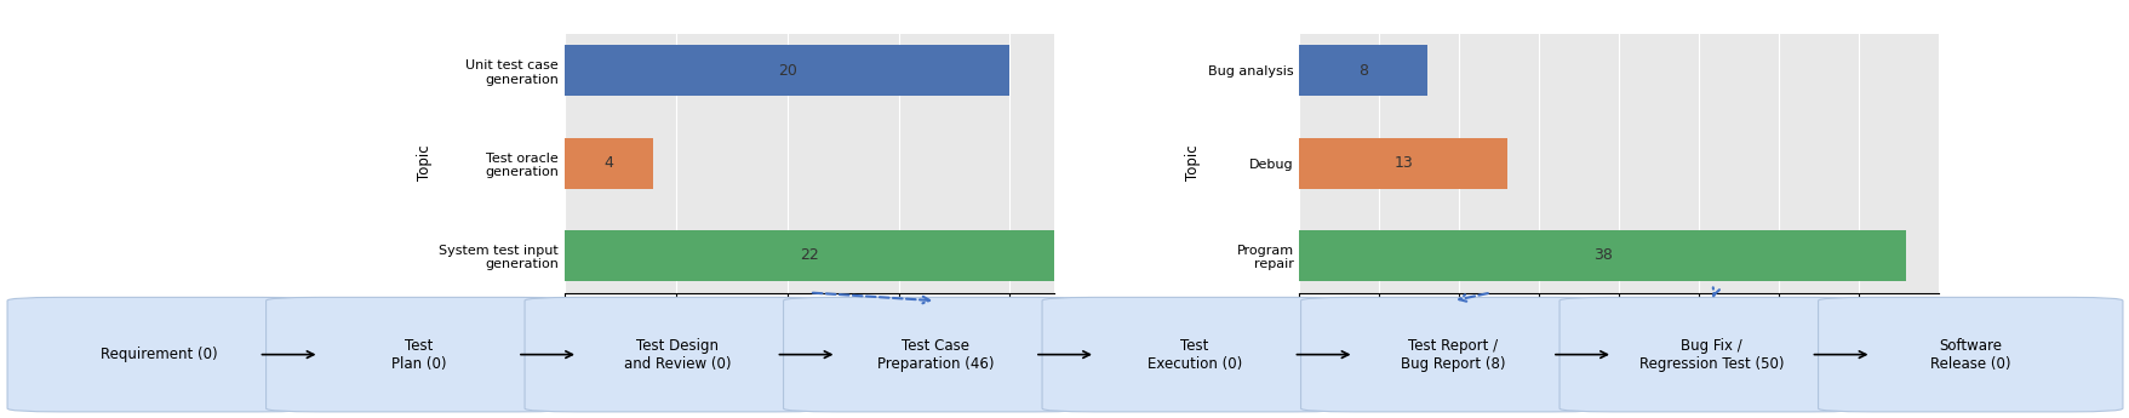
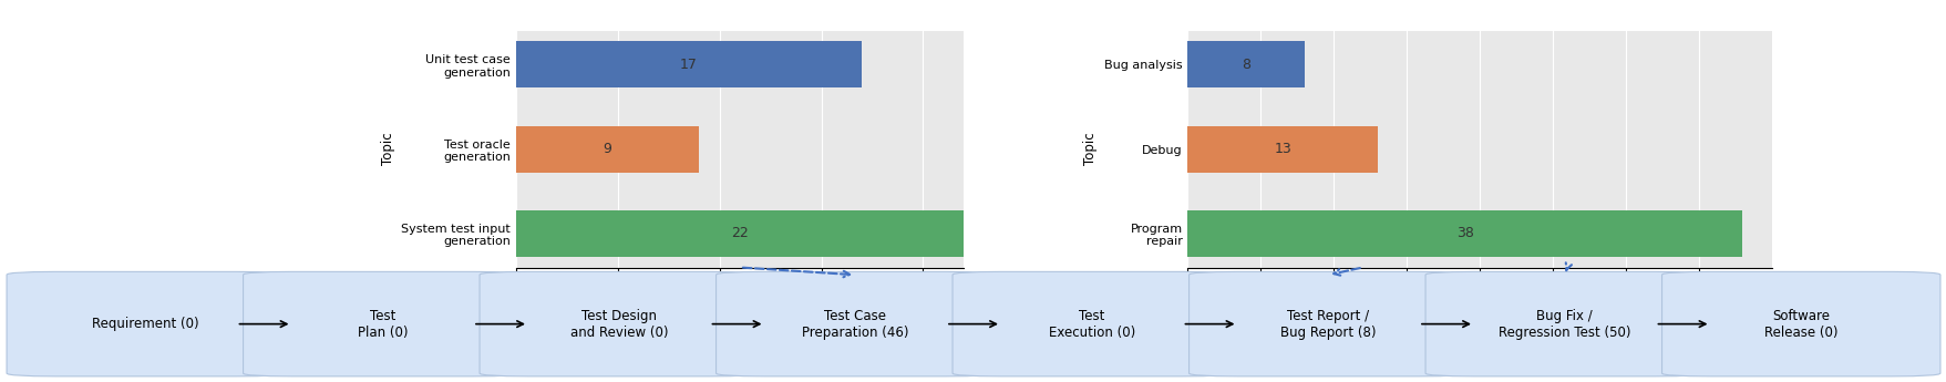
Unit test case generation: 20 -> 17
Test oracle generation: 4 -> 9
